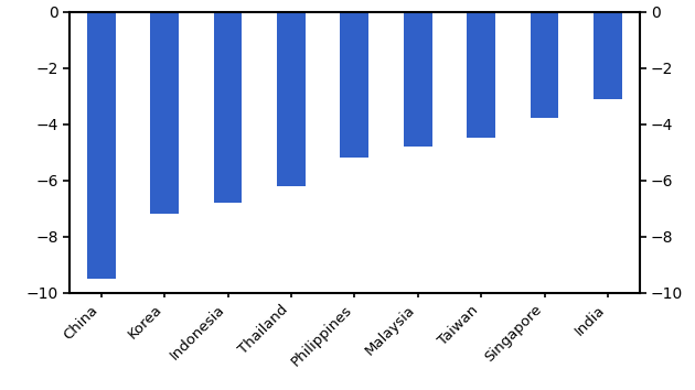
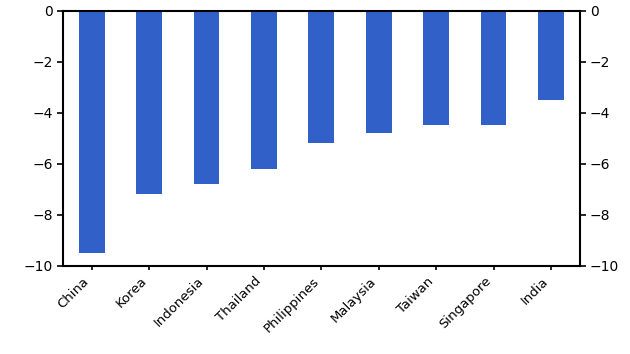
Singapore: -3.8 -> -4.5
India: -3.1 -> -3.5
